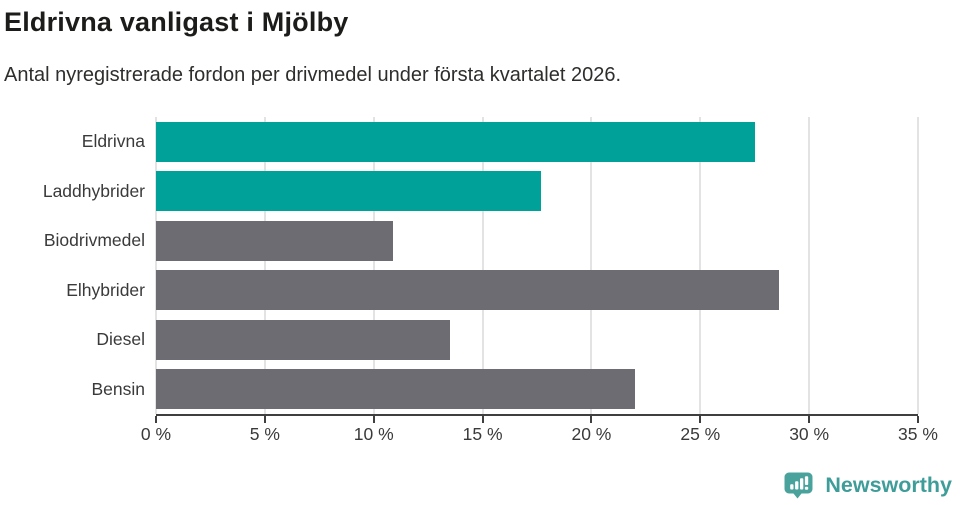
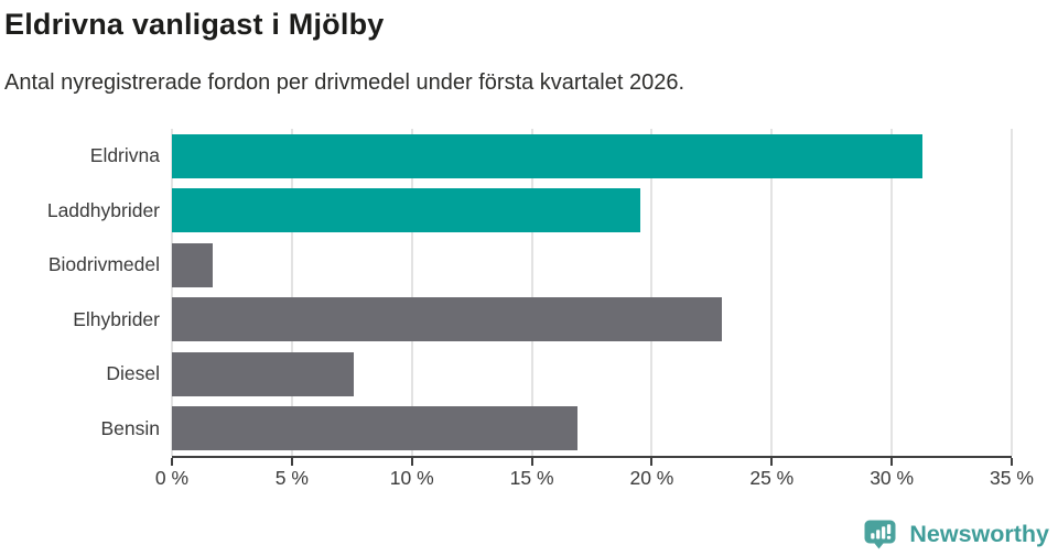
Eldrivna: 27.5% -> 31.3%
Laddhybrider: 17.7% -> 19.5%
Biodrivmedel: 10.9% -> 1.7%
Elhybrider: 28.6% -> 22.9%
Diesel: 13.5% -> 7.6%
Bensin: 22.0% -> 16.9%
